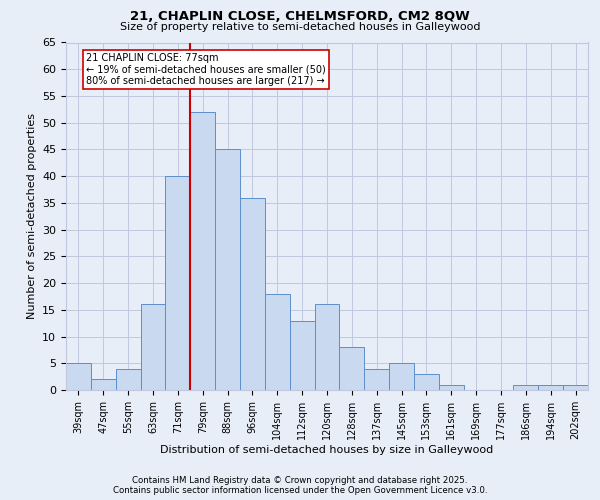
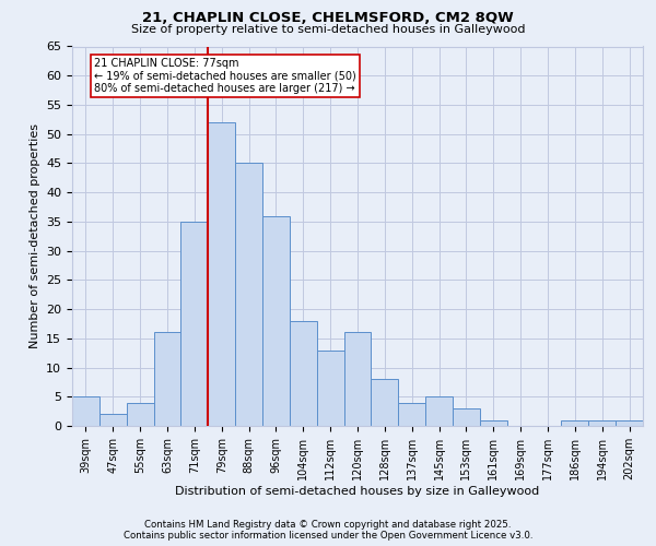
71sqm: 40 -> 35
